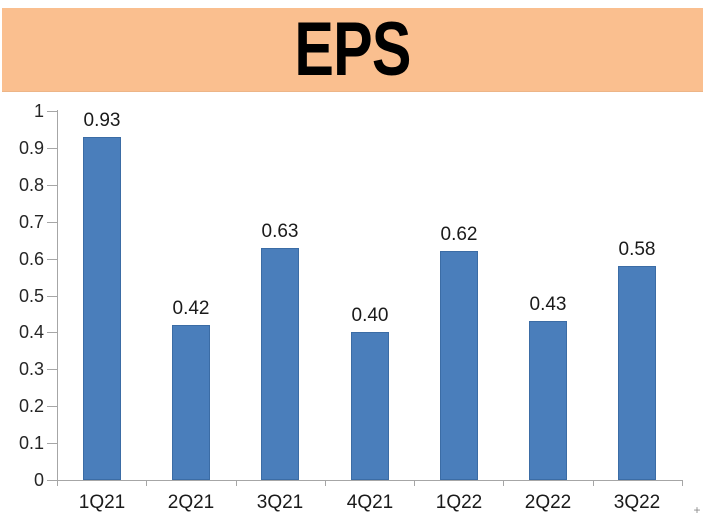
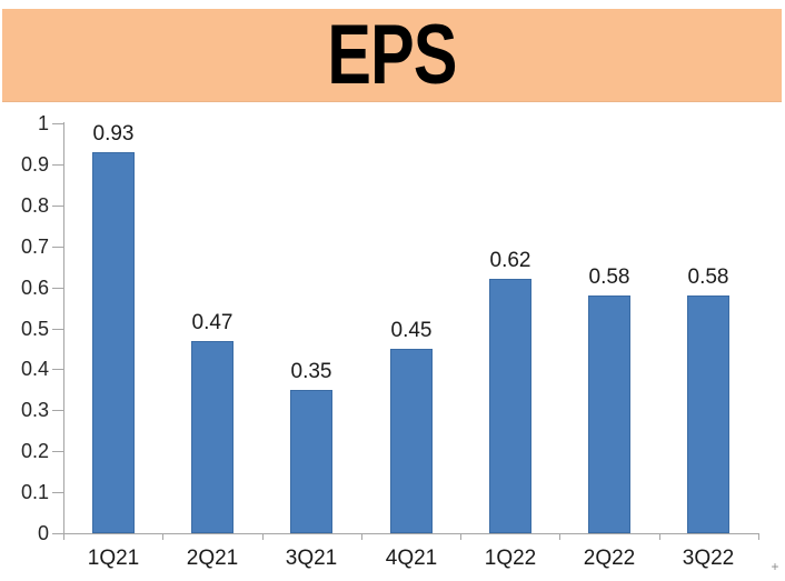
2Q21: 0.42 -> 0.47
3Q21: 0.63 -> 0.35
4Q21: 0.40 -> 0.45
2Q22: 0.43 -> 0.58
